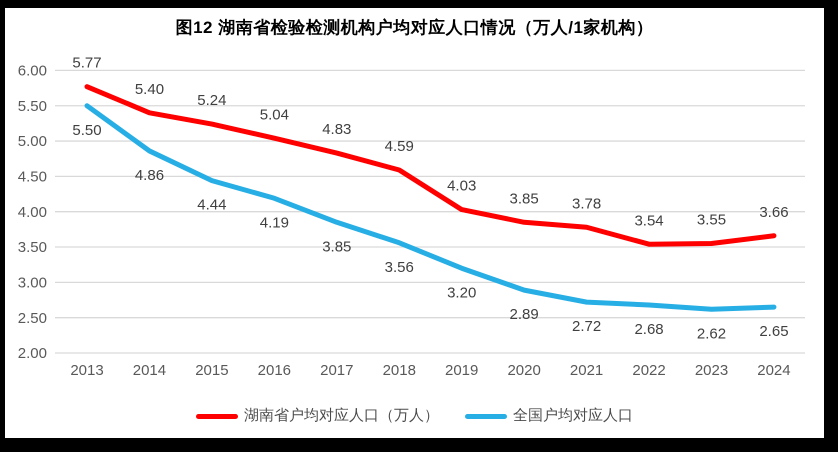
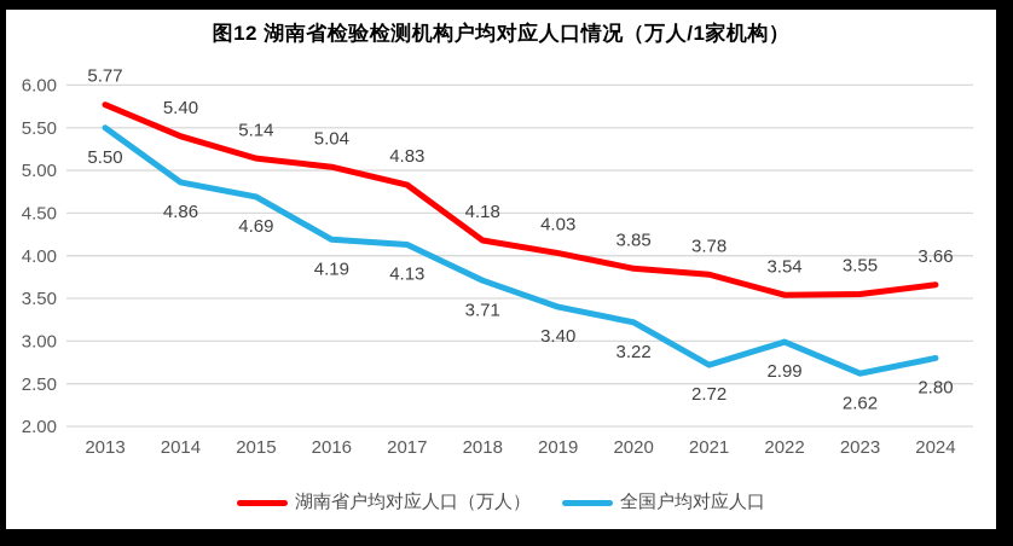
湖南省户均对应人口（万人）/2015: 5.24 -> 5.14
全国户均对应人口/2015: 4.44 -> 4.69
全国户均对应人口/2017: 3.85 -> 4.13
湖南省户均对应人口（万人）/2018: 4.59 -> 4.18
全国户均对应人口/2018: 3.56 -> 3.71
全国户均对应人口/2019: 3.20 -> 3.40
全国户均对应人口/2020: 2.89 -> 3.22
全国户均对应人口/2022: 2.68 -> 2.99
全国户均对应人口/2024: 2.65 -> 2.80
